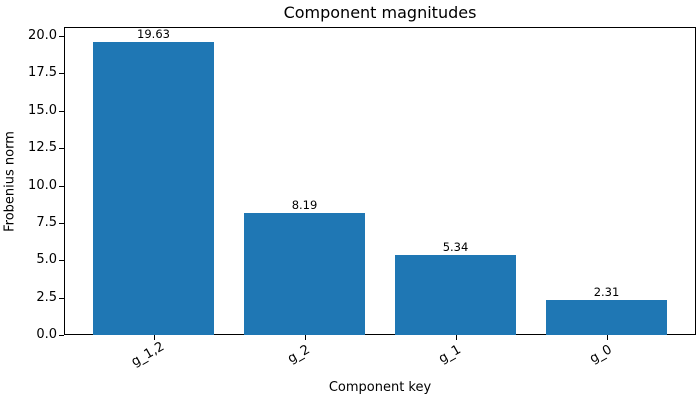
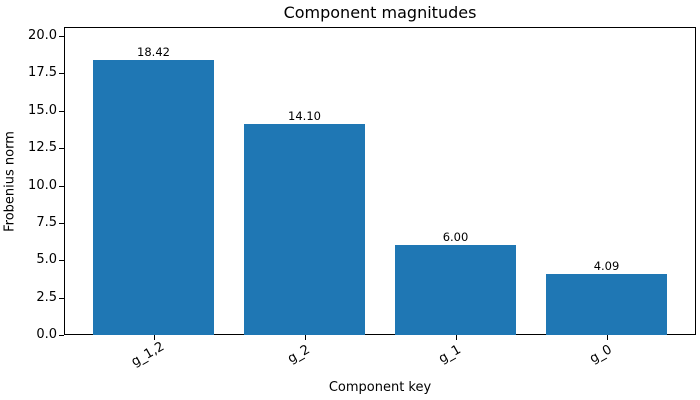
g_1,2: 19.63 -> 18.42
g_2: 8.19 -> 14.10
g_1: 5.34 -> 6.00
g_0: 2.31 -> 4.09
